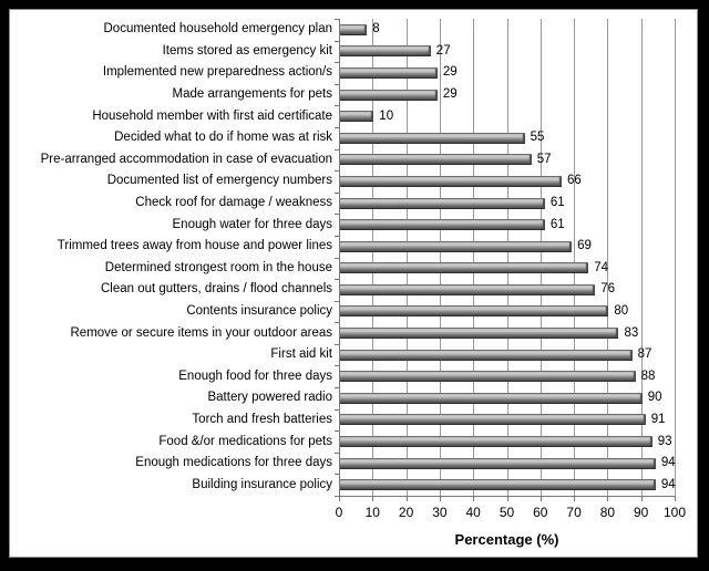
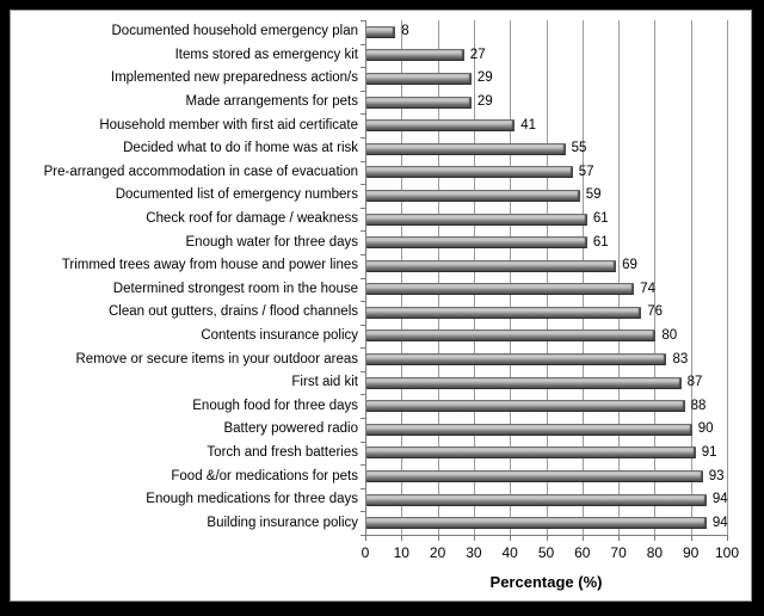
Household member with first aid certificate: 10 -> 41
Documented list of emergency numbers: 66 -> 59
